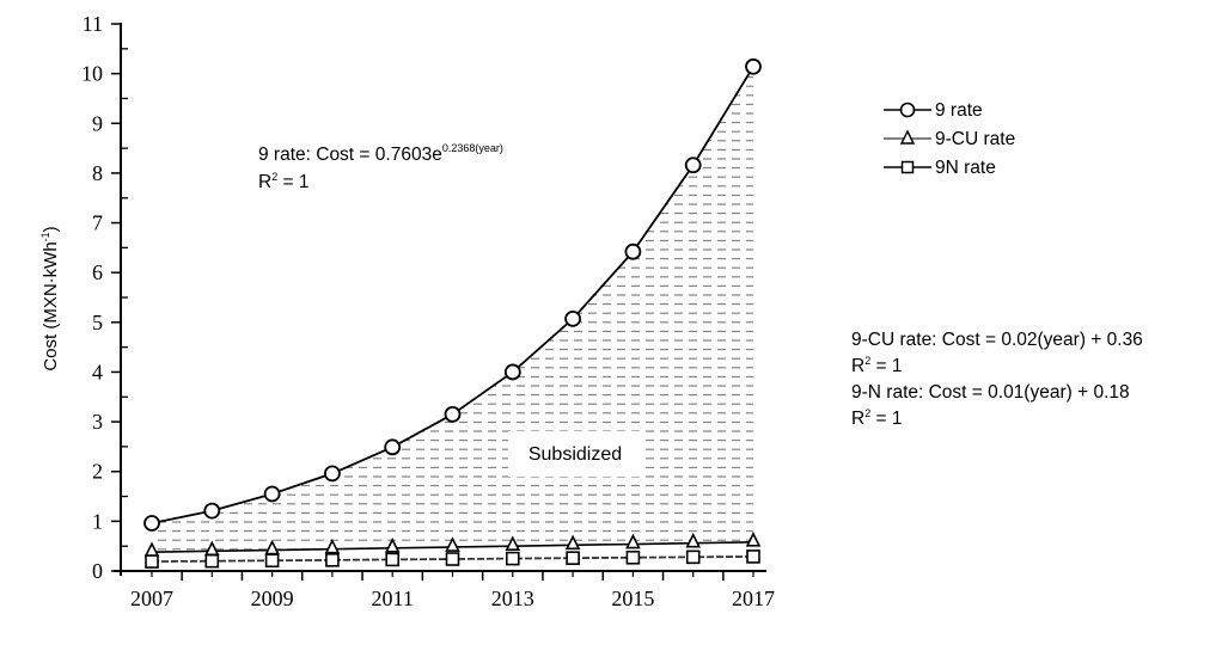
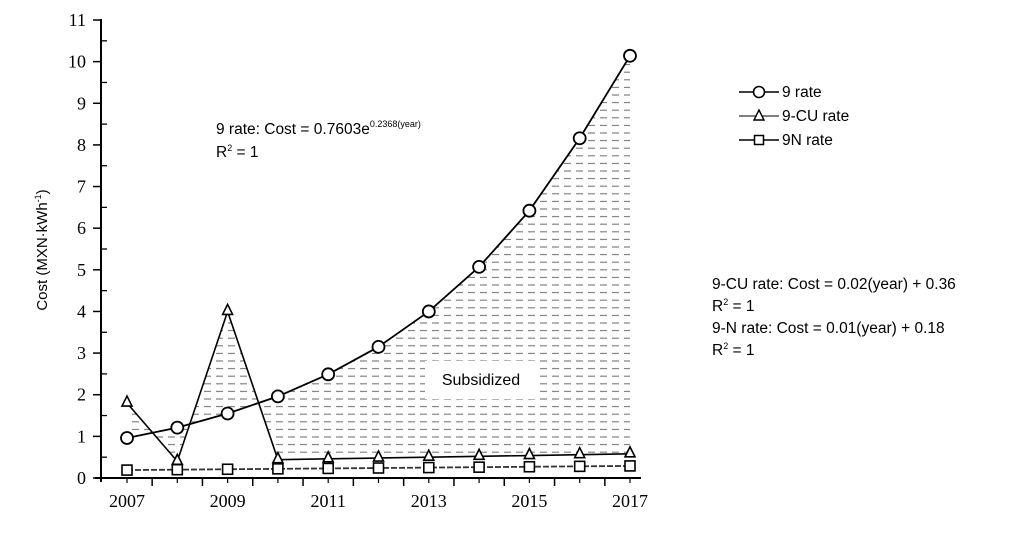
9-CU rate/2007: 0.4 -> 1.8
9-CU rate/2009: 0.4 -> 4.0
